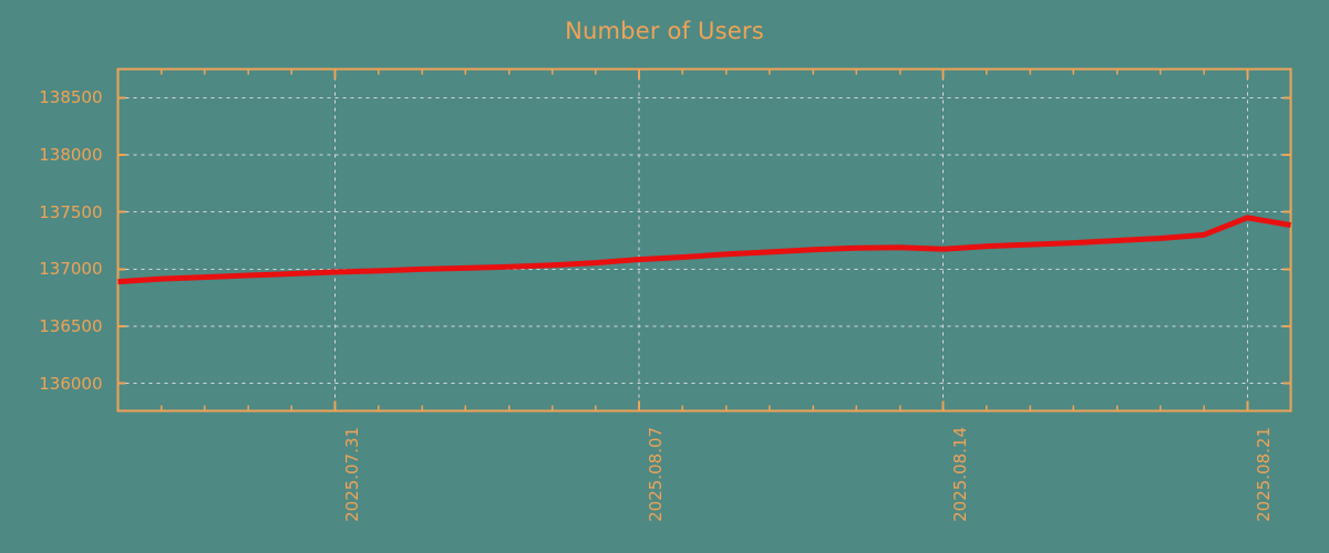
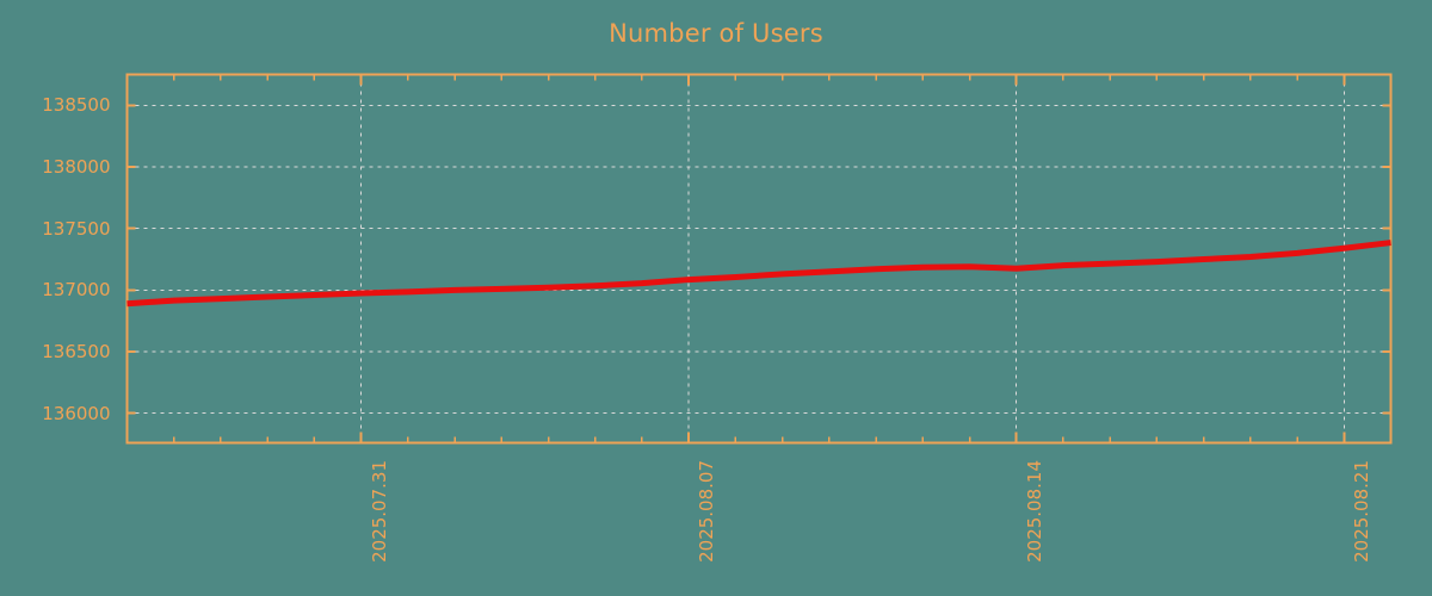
2025.08.21: 137450 -> 137340
